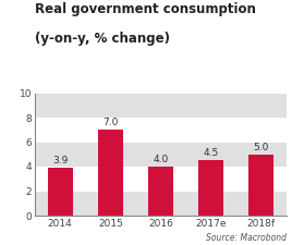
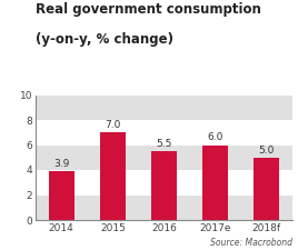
2016: 4.0 -> 5.5
2017e: 4.5 -> 6.0
